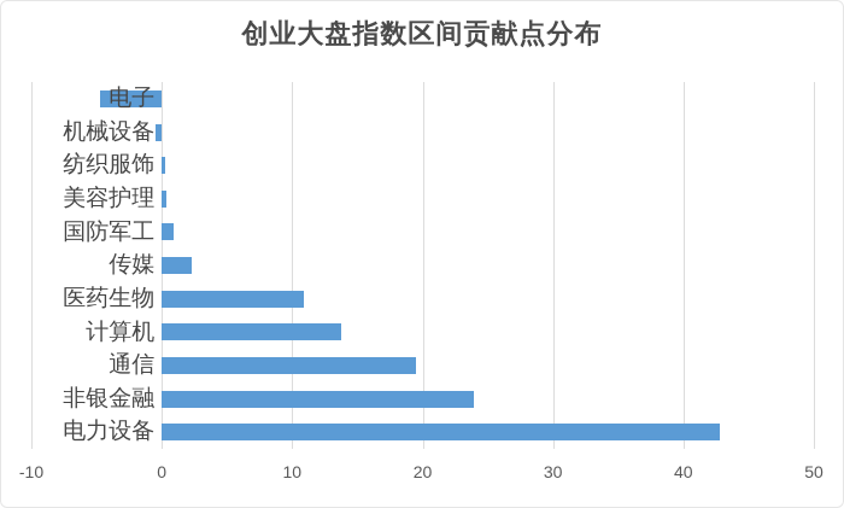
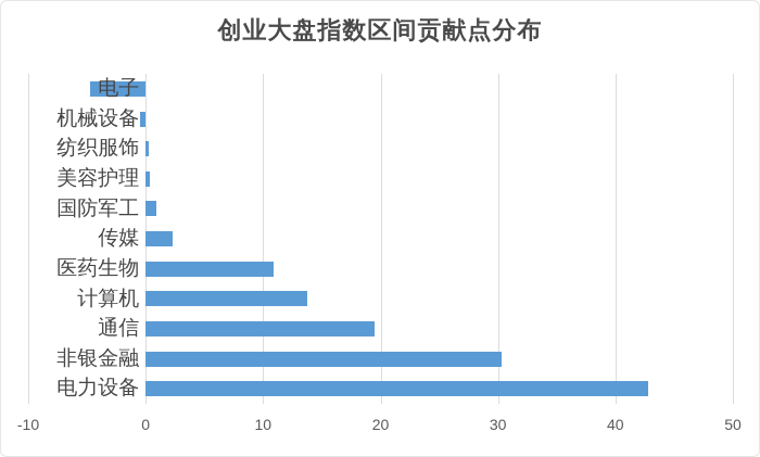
非银金融: 23.9 -> 30.3
